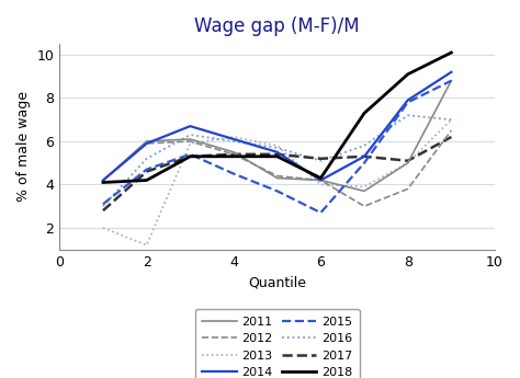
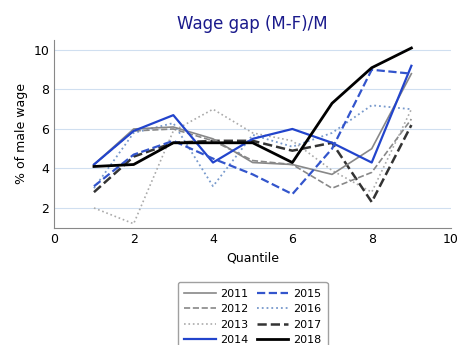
2016/2: 5.2 -> 5.8
2013/4: 6.2 -> 7.0
2014/4: 6.1 -> 4.3
2016/4: 6.0 -> 3.1
2013/6: 4.0 -> 5.4
2014/6: 4.2 -> 6.0
2017/6: 5.2 -> 4.9
2013/8: 5.0 -> 2.8
2014/8: 7.9 -> 4.3
2015/8: 7.8 -> 9.0
2017/8: 5.1 -> 2.3
